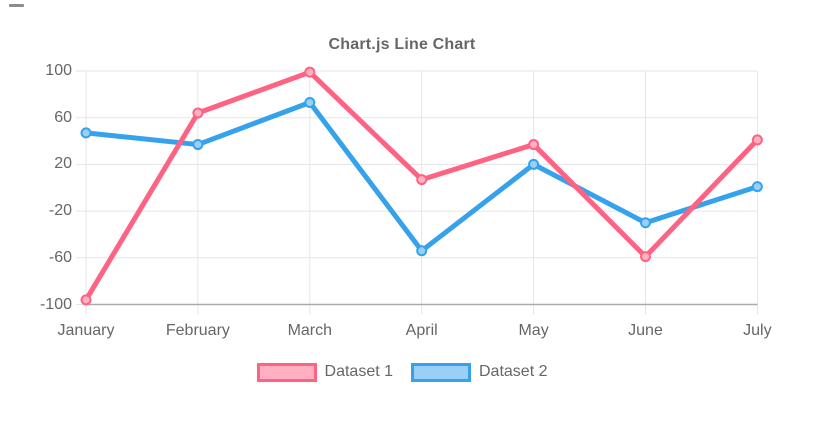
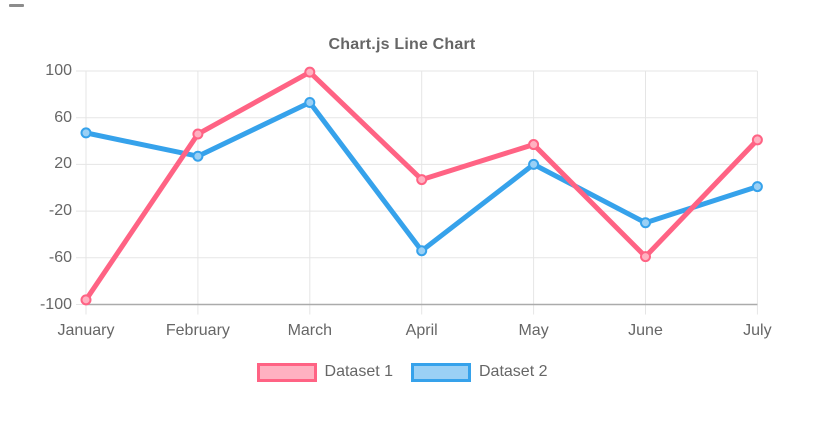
Dataset 1/February: 64 -> 46
Dataset 2/February: 37 -> 27
